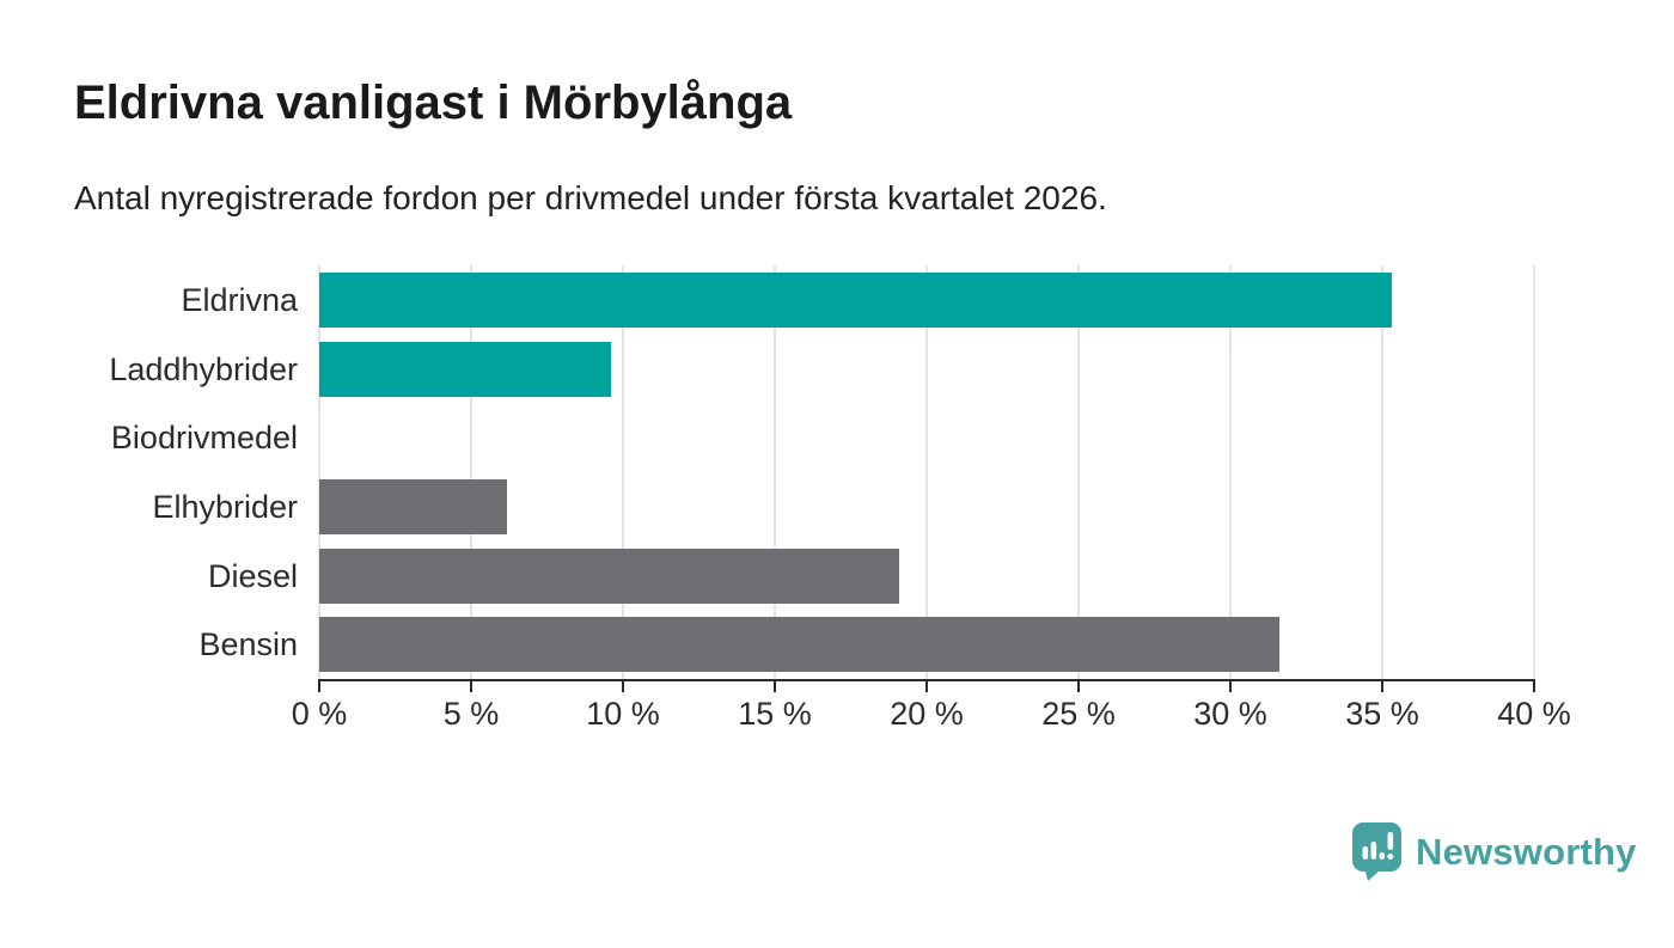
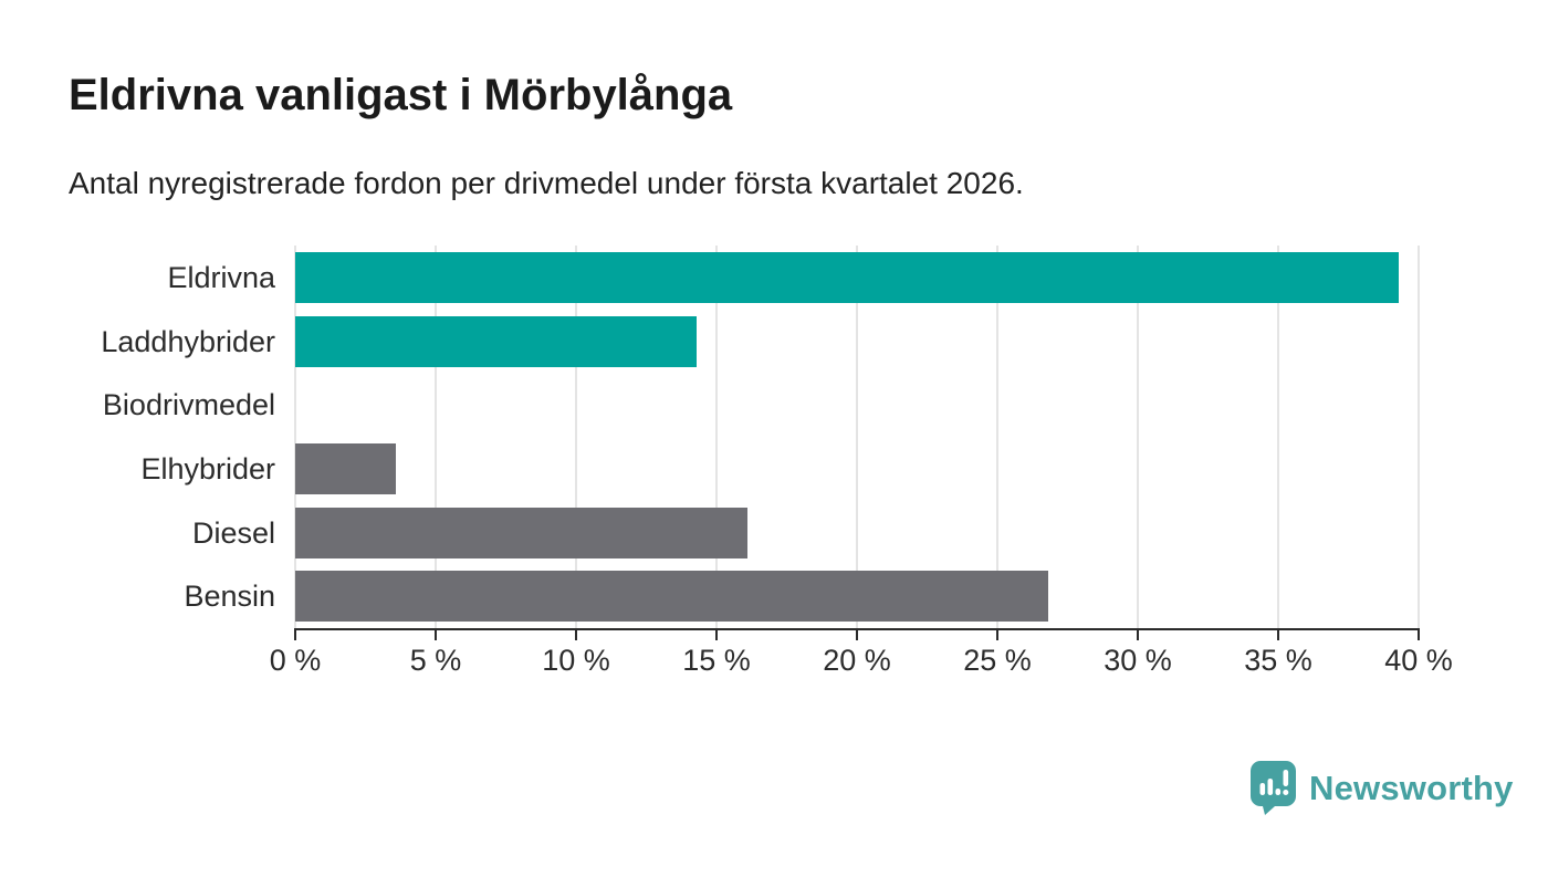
Eldrivna: 35.3% -> 39.3%
Laddhybrider: 9.6% -> 14.3%
Elhybrider: 6.2% -> 3.6%
Diesel: 19.1% -> 16.1%
Bensin: 31.6% -> 26.8%
